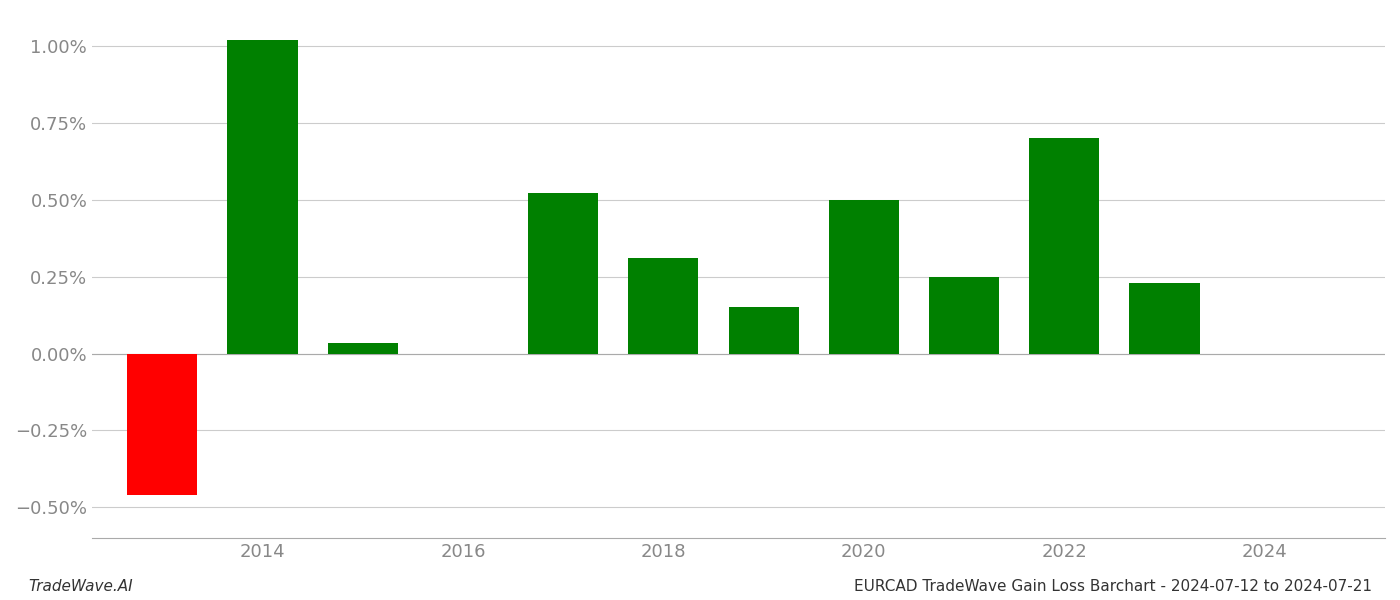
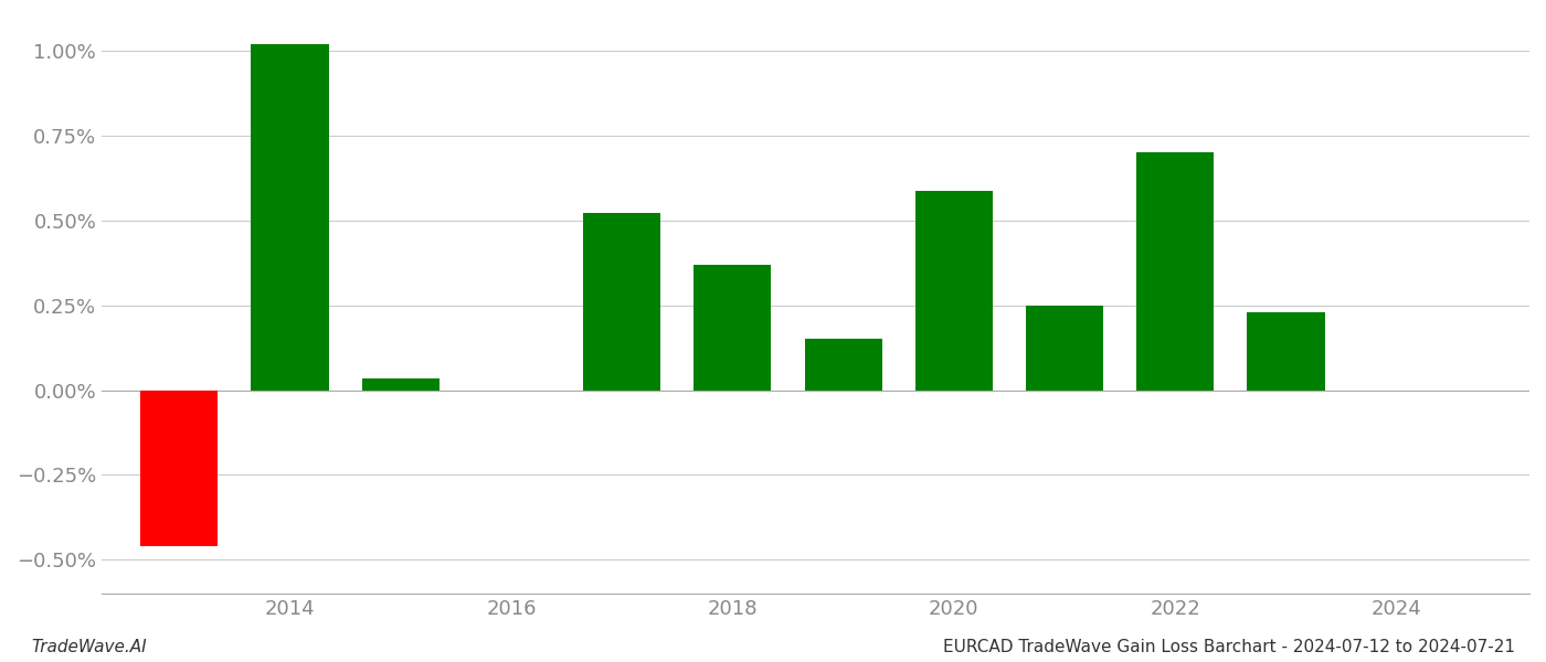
2018: 0.310% -> 0.370%
2020: 0.500% -> 0.585%
